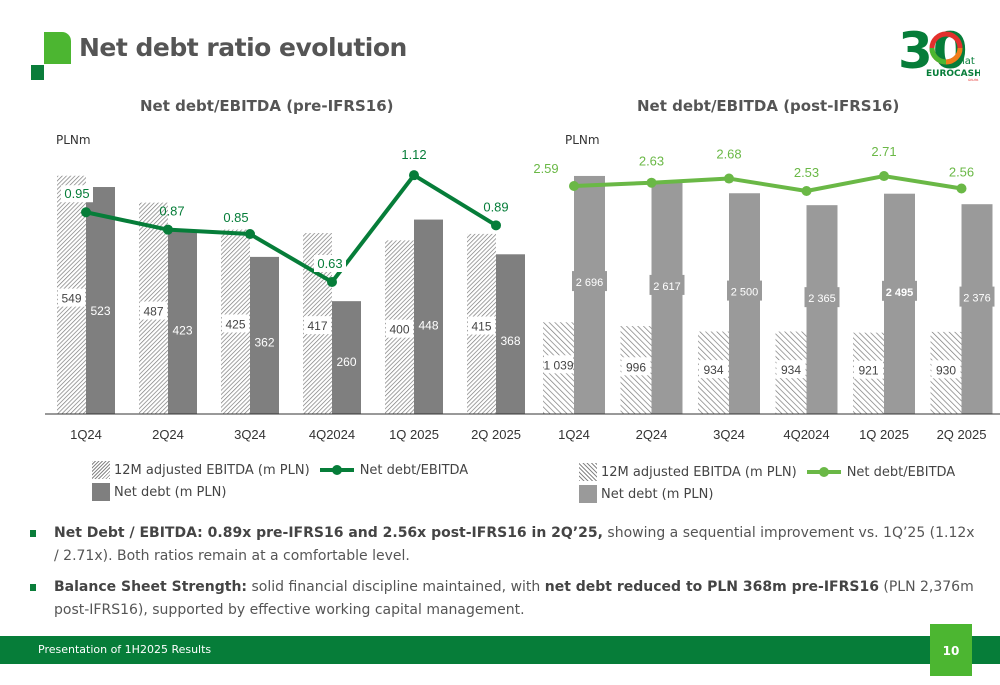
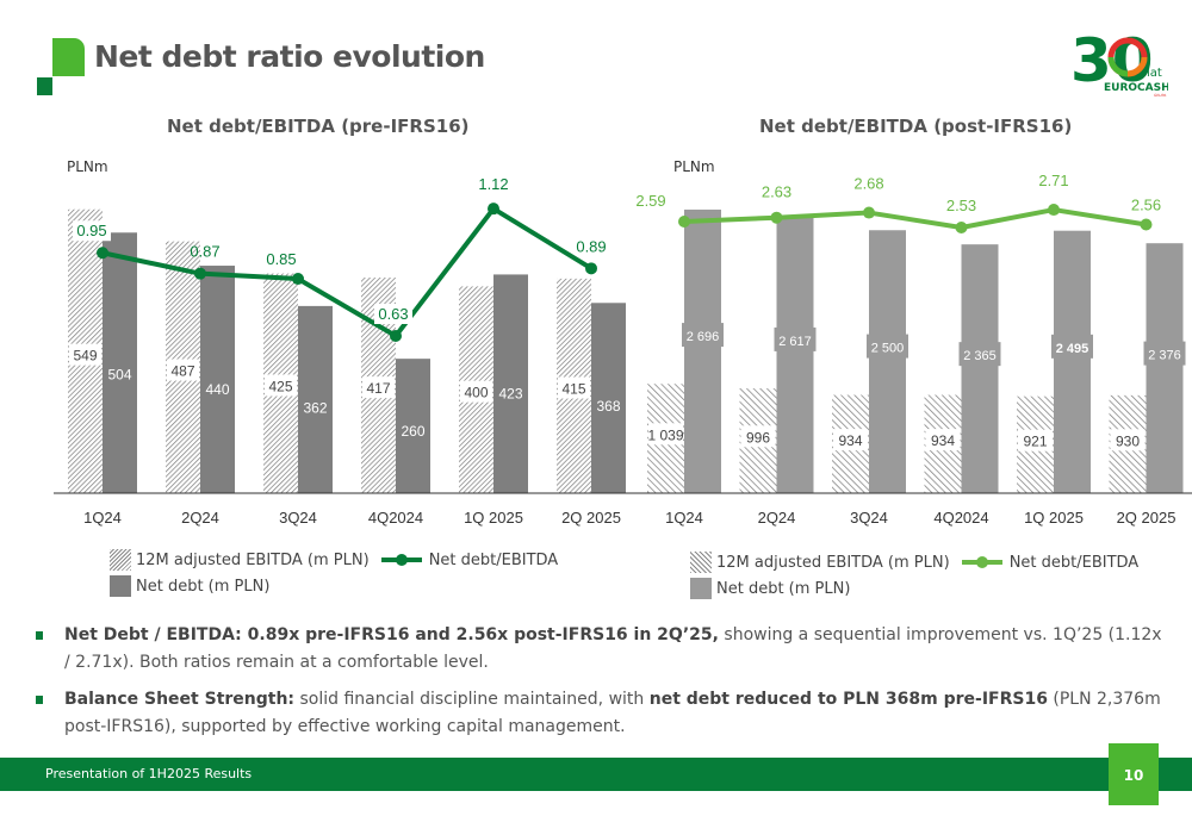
Net debt/EBITDA (pre-IFRS16)/Net debt (m PLN)/1Q24: 523 -> 504
Net debt/EBITDA (pre-IFRS16)/Net debt (m PLN)/2Q24: 423 -> 440
Net debt/EBITDA (pre-IFRS16)/Net debt (m PLN)/1Q 2025: 448 -> 423
